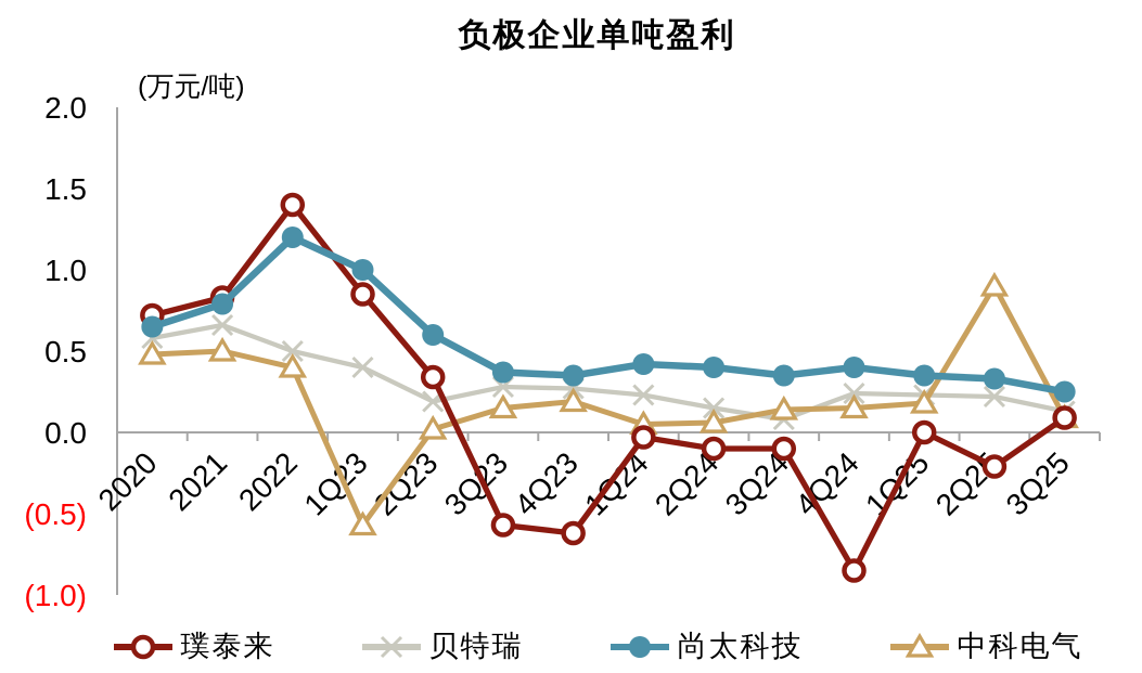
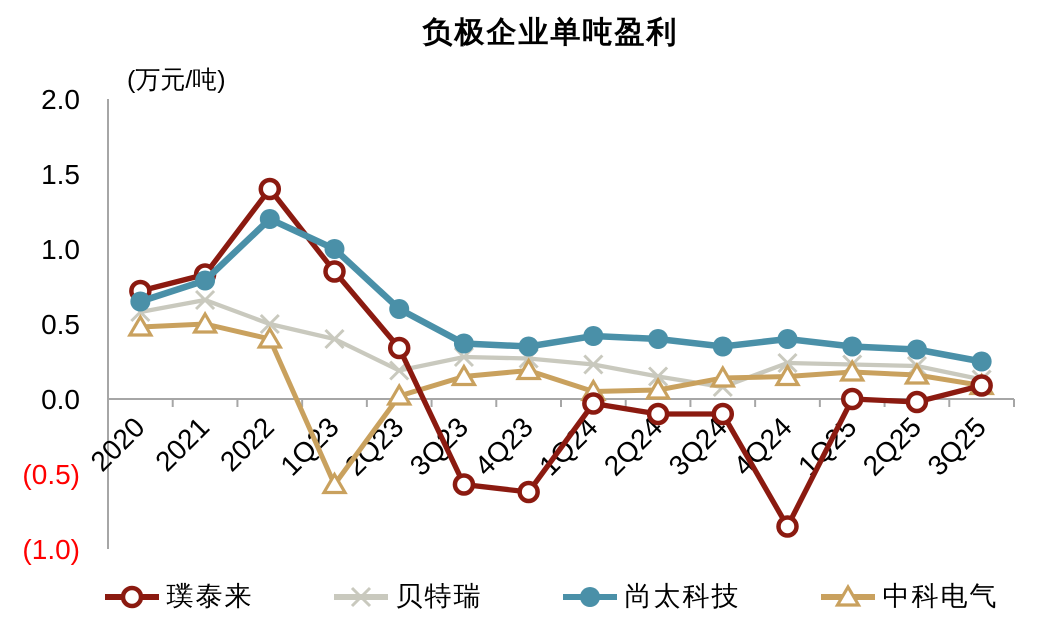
璞泰来/2Q25: -0.21 -> -0.02
中科电气/2Q25: 0.90 -> 0.16
